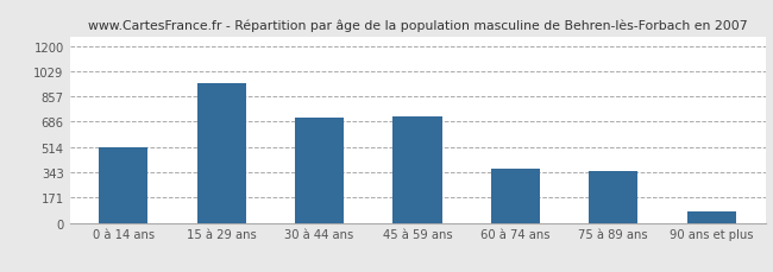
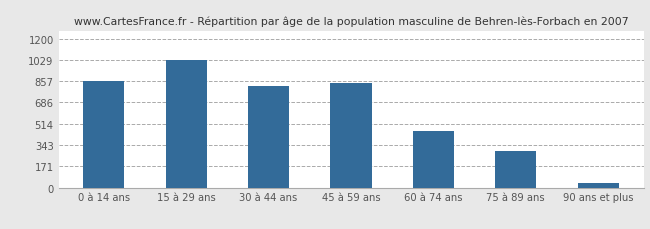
0 à 14 ans: 510 -> 860
15 à 29 ans: 950 -> 1030
30 à 44 ans: 710 -> 820
45 à 59 ans: 720 -> 840
60 à 74 ans: 370 -> 460
75 à 89 ans: 350 -> 300
90 ans et plus: 80 -> 40
